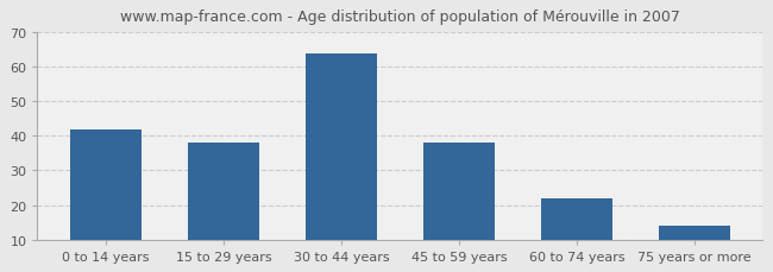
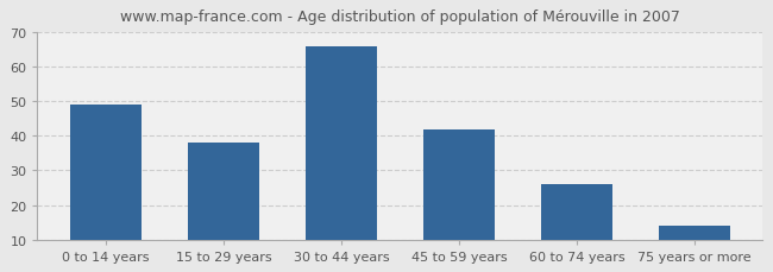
0 to 14 years: 42 -> 49
30 to 44 years: 64 -> 66
45 to 59 years: 38 -> 42
60 to 74 years: 22 -> 26
